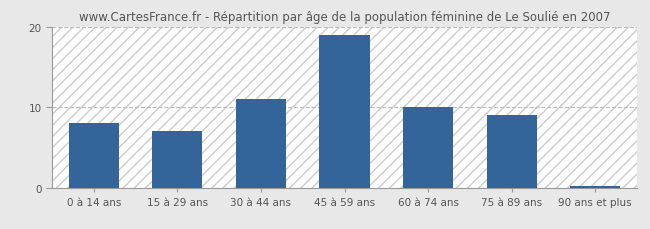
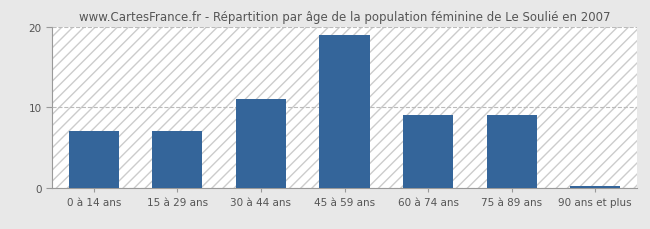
0 à 14 ans: 8.0 -> 7.0
60 à 74 ans: 10.0 -> 9.0
